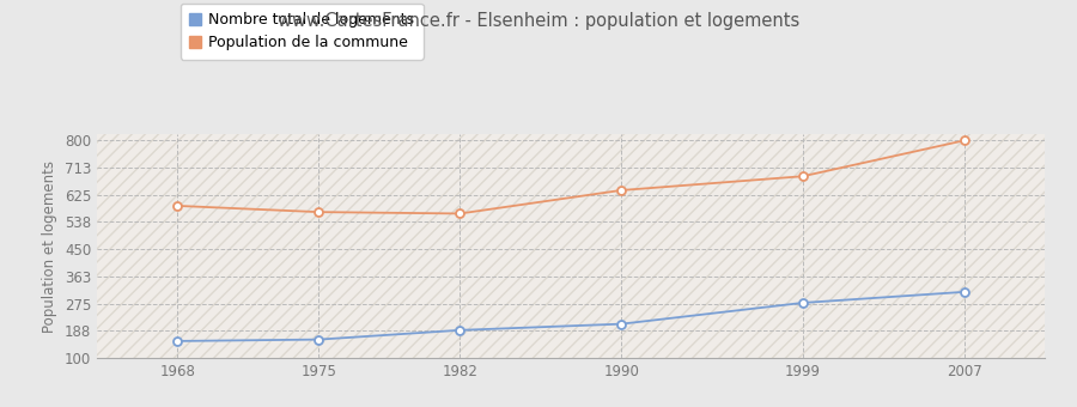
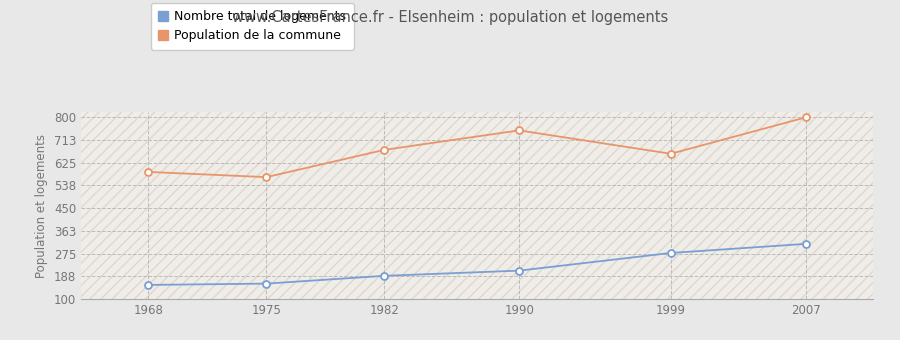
Population de la commune/1982: 565 -> 675
Population de la commune/1990: 640 -> 750
Population de la commune/1999: 685 -> 660
